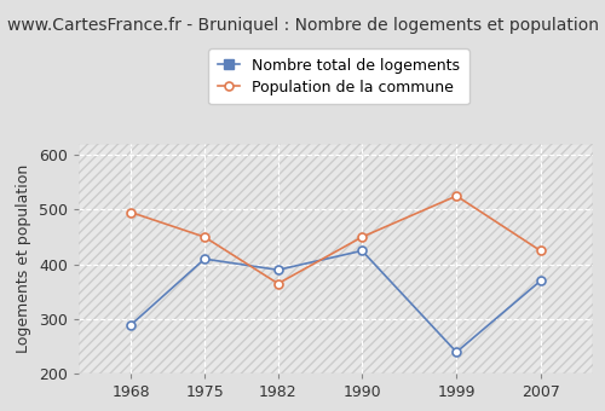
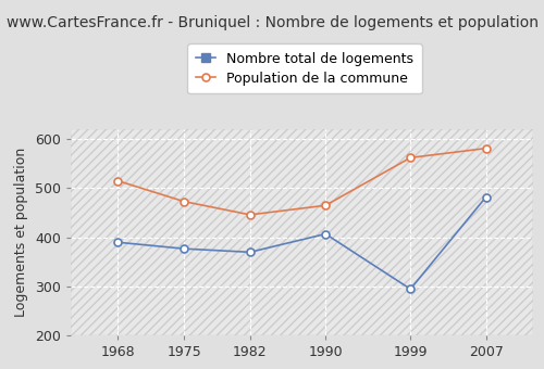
Nombre total de logements/1968: 290 -> 390
Population de la commune/1968: 495 -> 515
Nombre total de logements/1975: 410 -> 377
Population de la commune/1975: 450 -> 473
Nombre total de logements/1982: 390 -> 370
Population de la commune/1982: 365 -> 446
Nombre total de logements/1990: 425 -> 407
Population de la commune/1990: 450 -> 465
Nombre total de logements/1999: 240 -> 295
Population de la commune/1999: 525 -> 562
Nombre total de logements/2007: 370 -> 482
Population de la commune/2007: 425 -> 581
